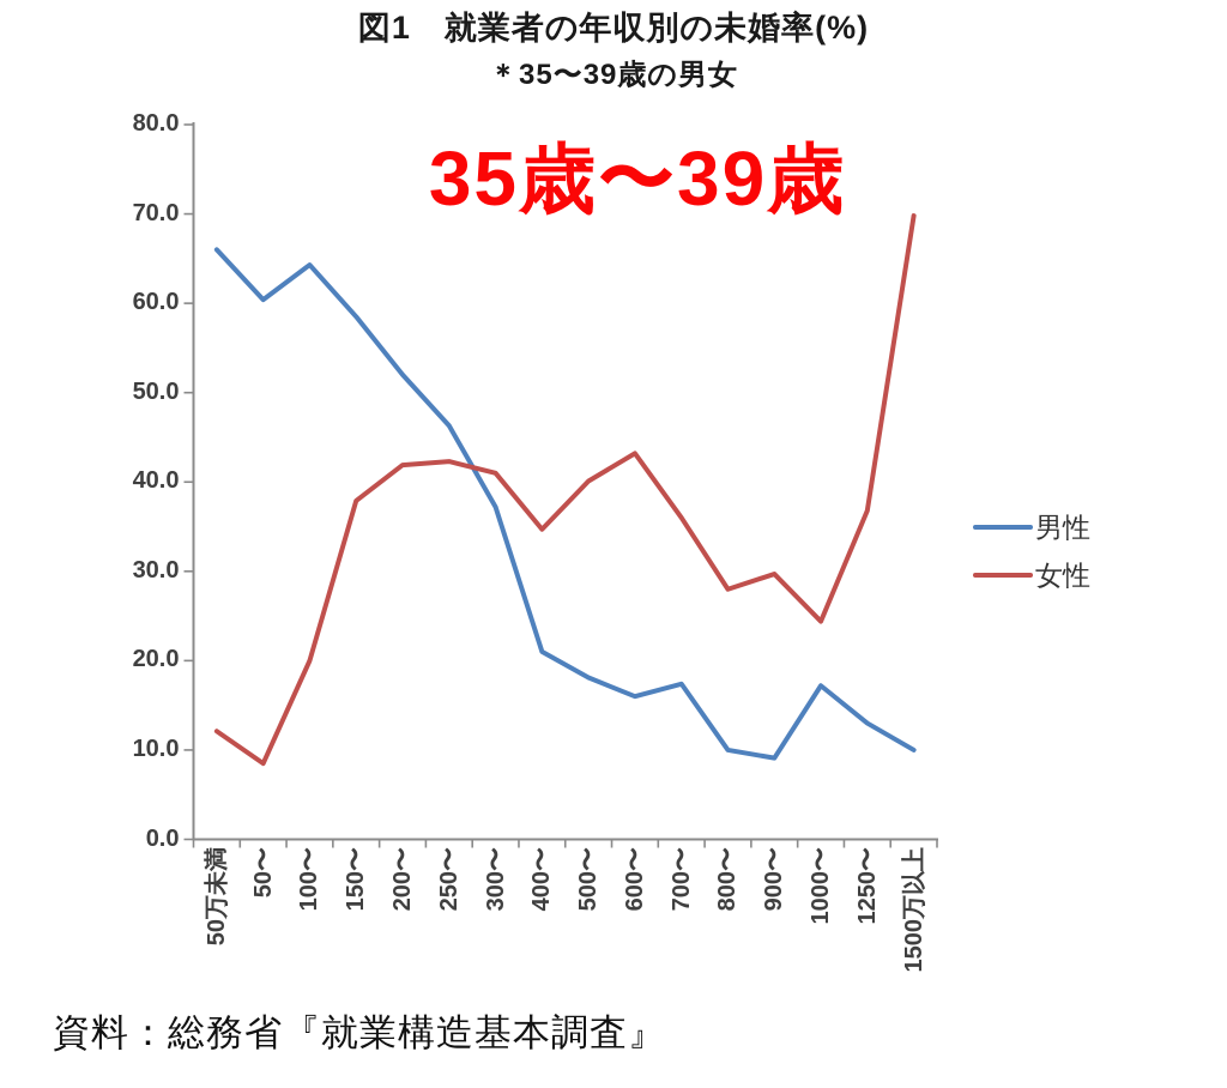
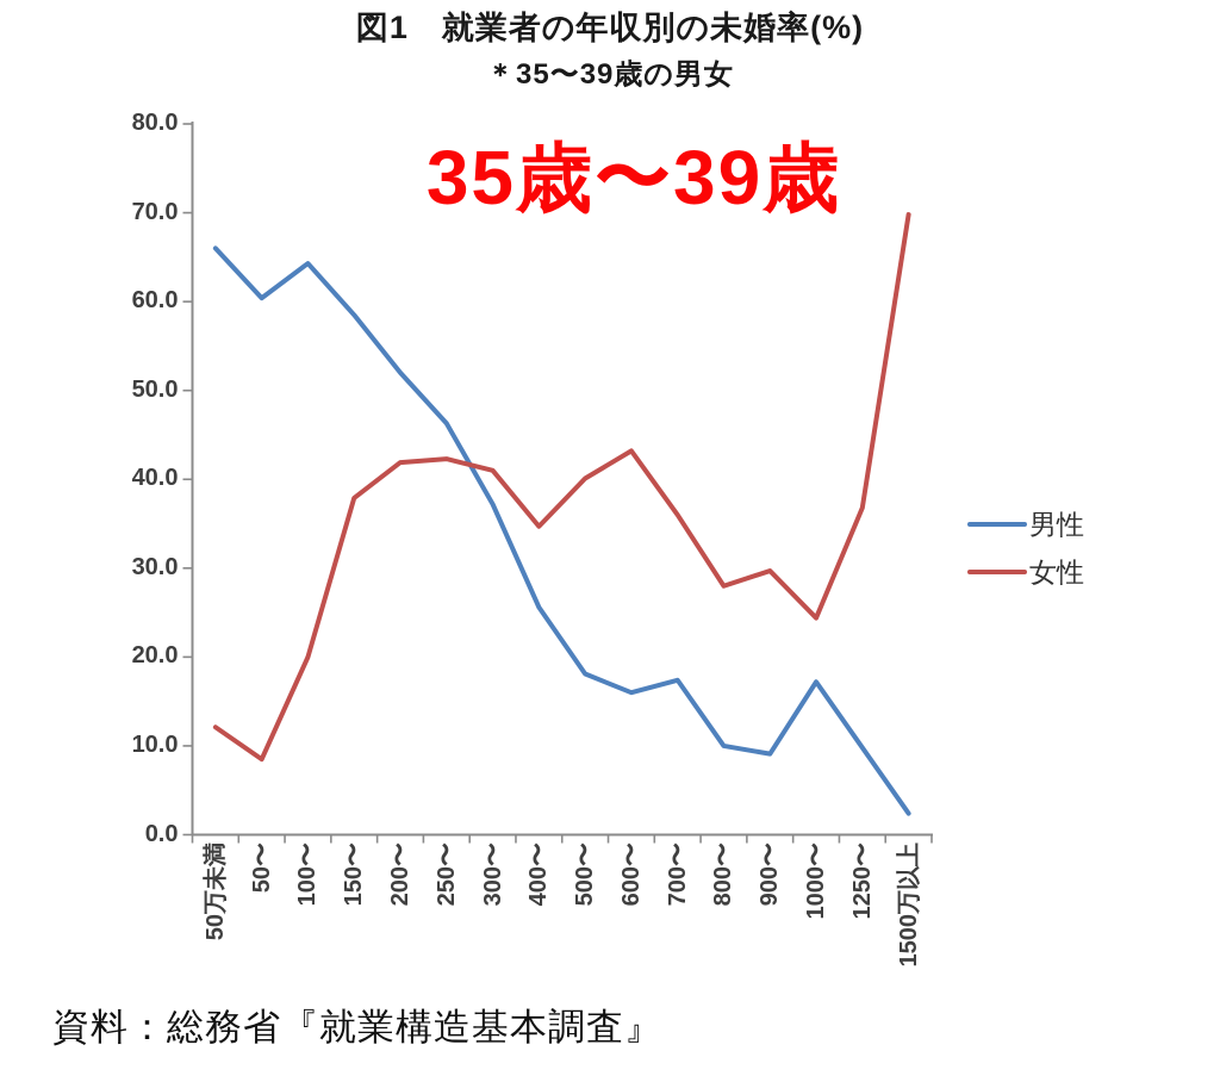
男性/400〜: 21 -> 26
男性/1250〜: 13 -> 10
男性/1500万以上: 10 -> 2
